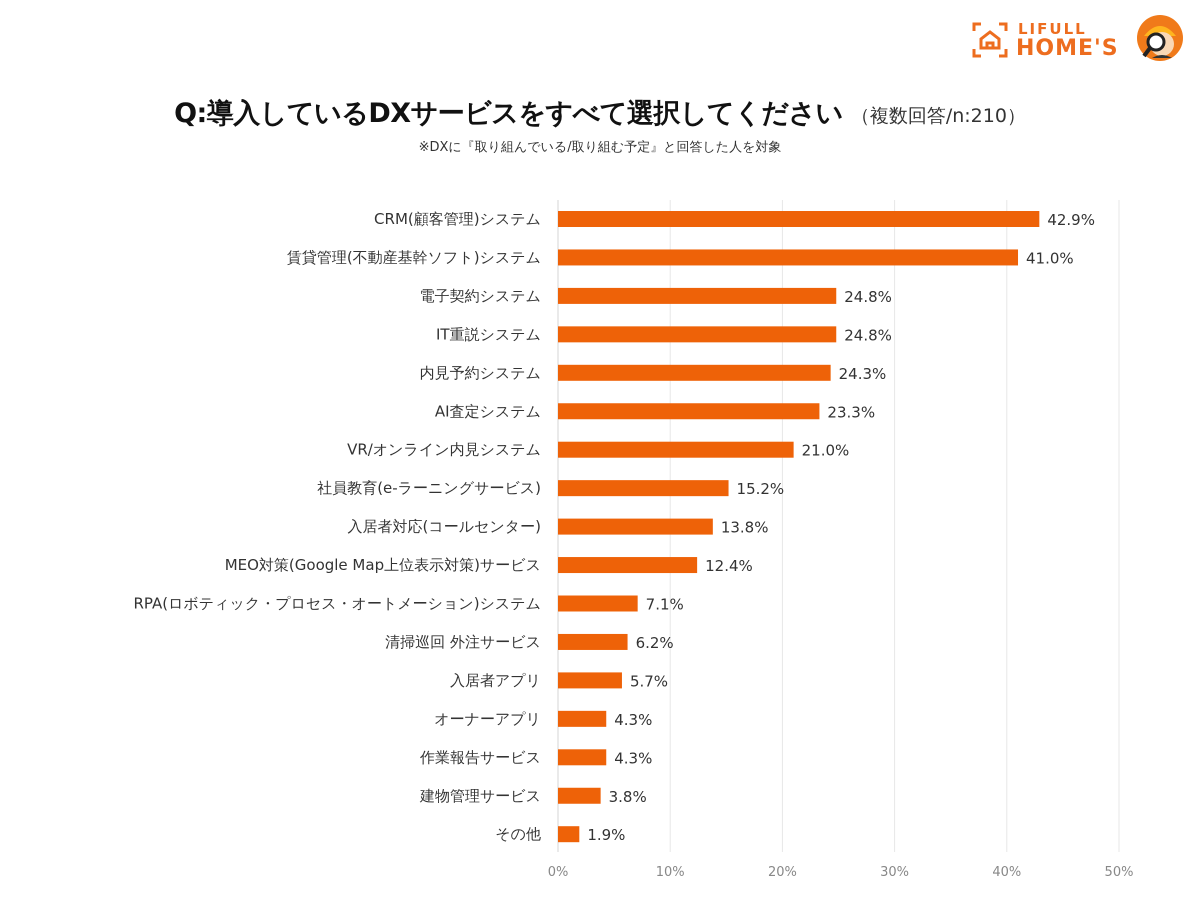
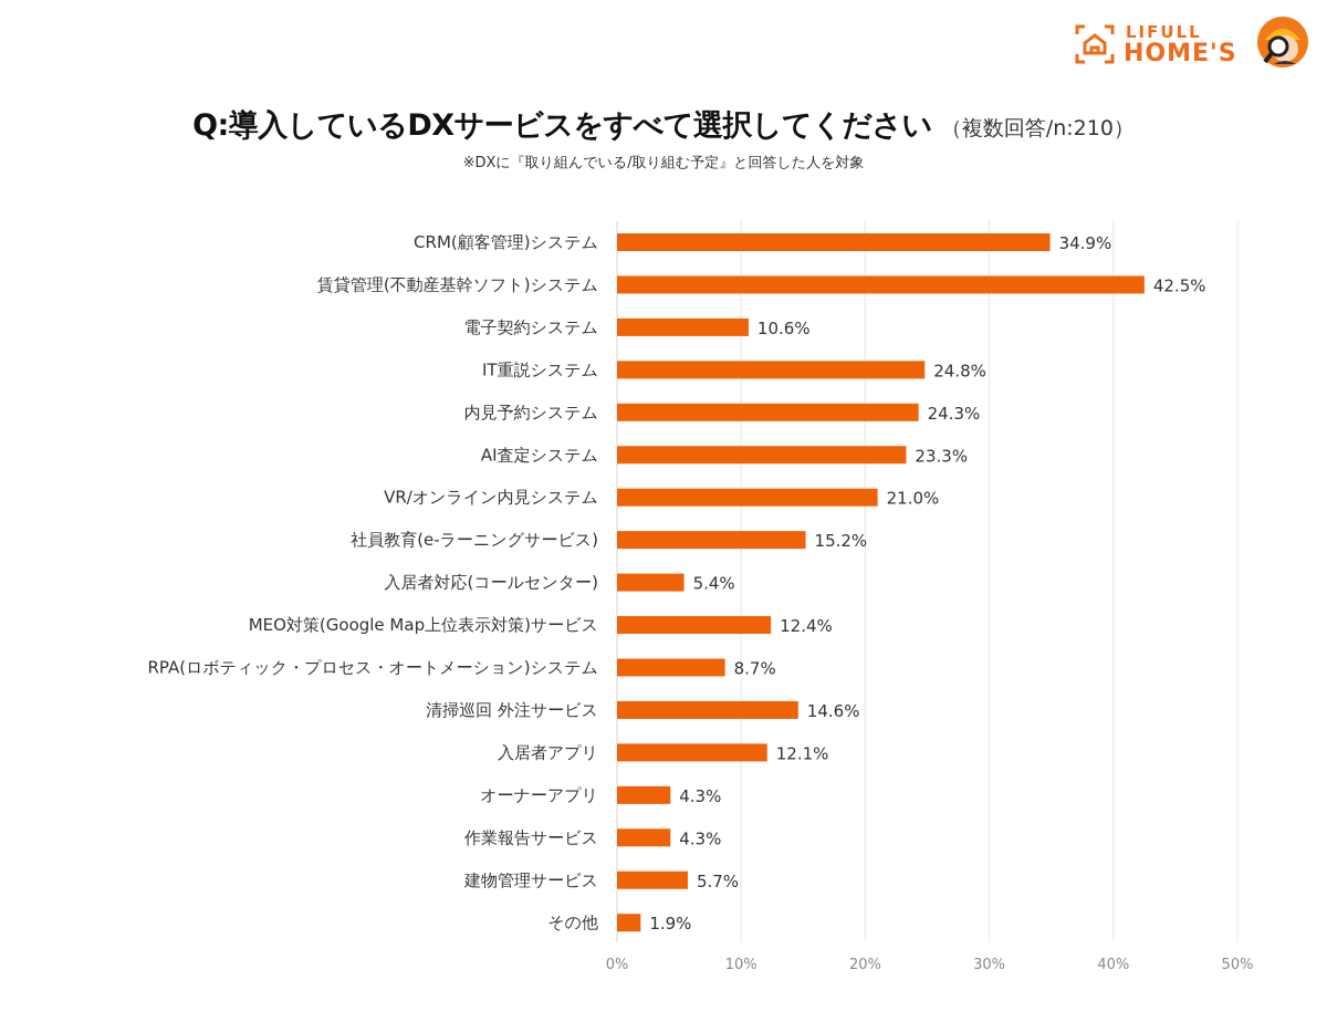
CRM(顧客管理)システム: 42.9% -> 34.9%
賃貸管理(不動産基幹ソフト)システム: 41.0% -> 42.5%
電子契約システム: 24.8% -> 10.6%
入居者対応(コールセンター): 13.8% -> 5.4%
RPA(ロボティック・プロセス・オートメーション)システム: 7.1% -> 8.7%
清掃巡回 外注サービス: 6.2% -> 14.6%
入居者アプリ: 5.7% -> 12.1%
建物管理サービス: 3.8% -> 5.7%
